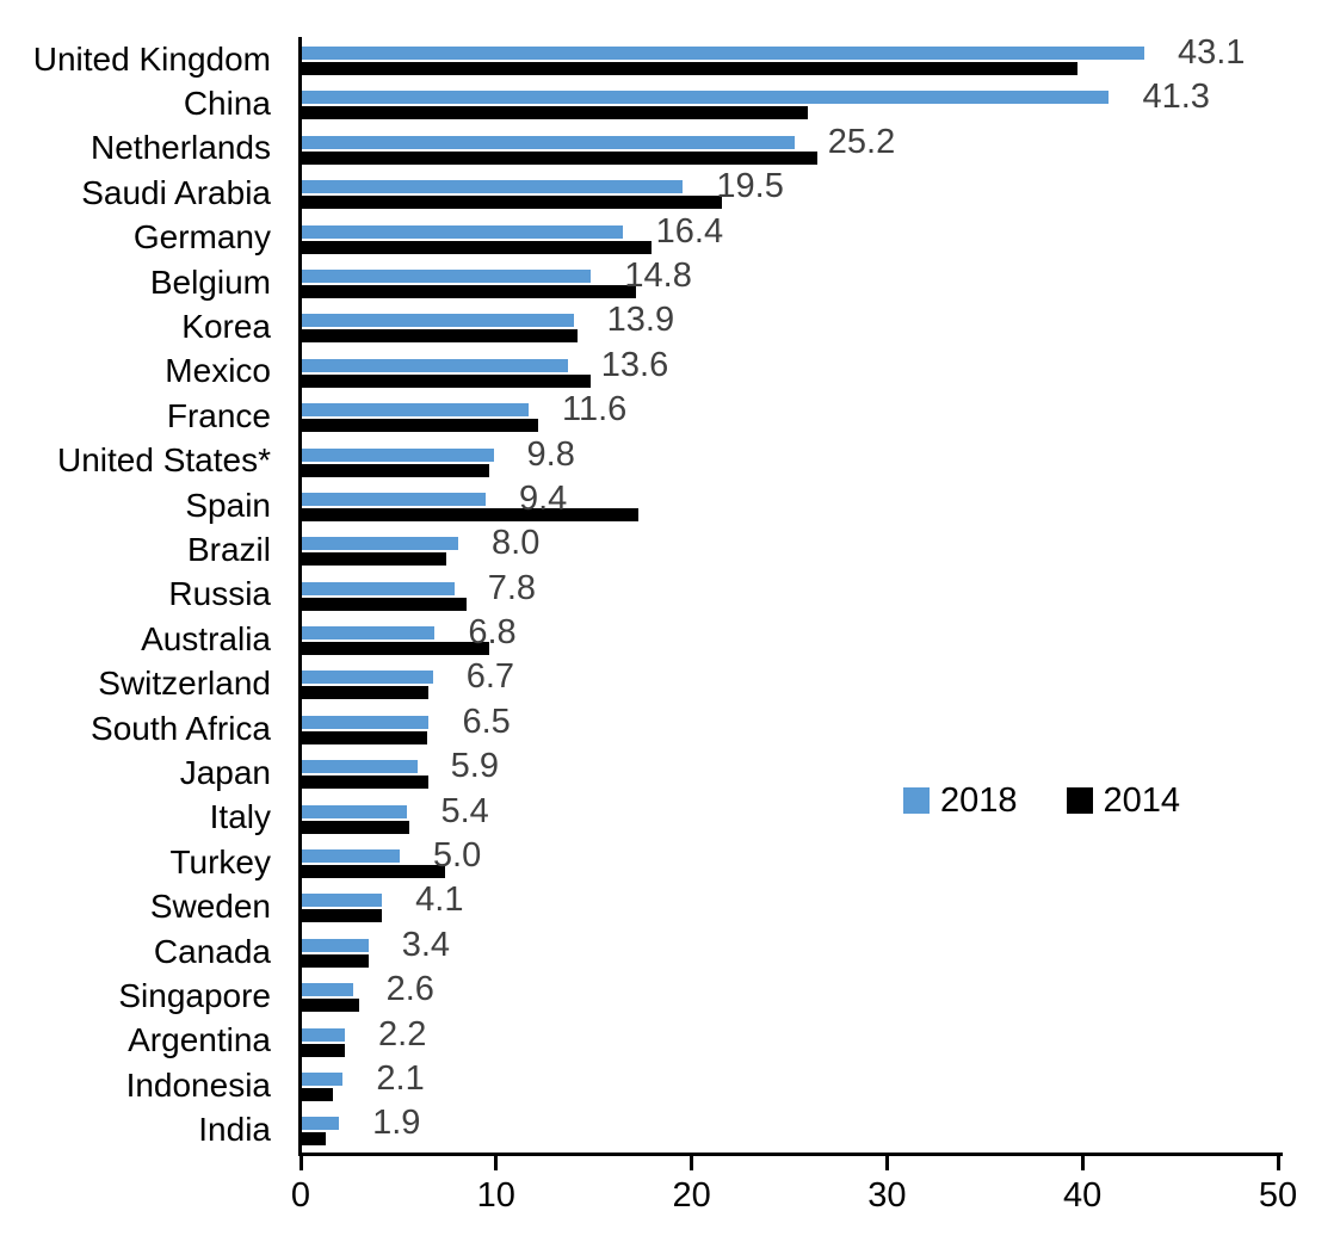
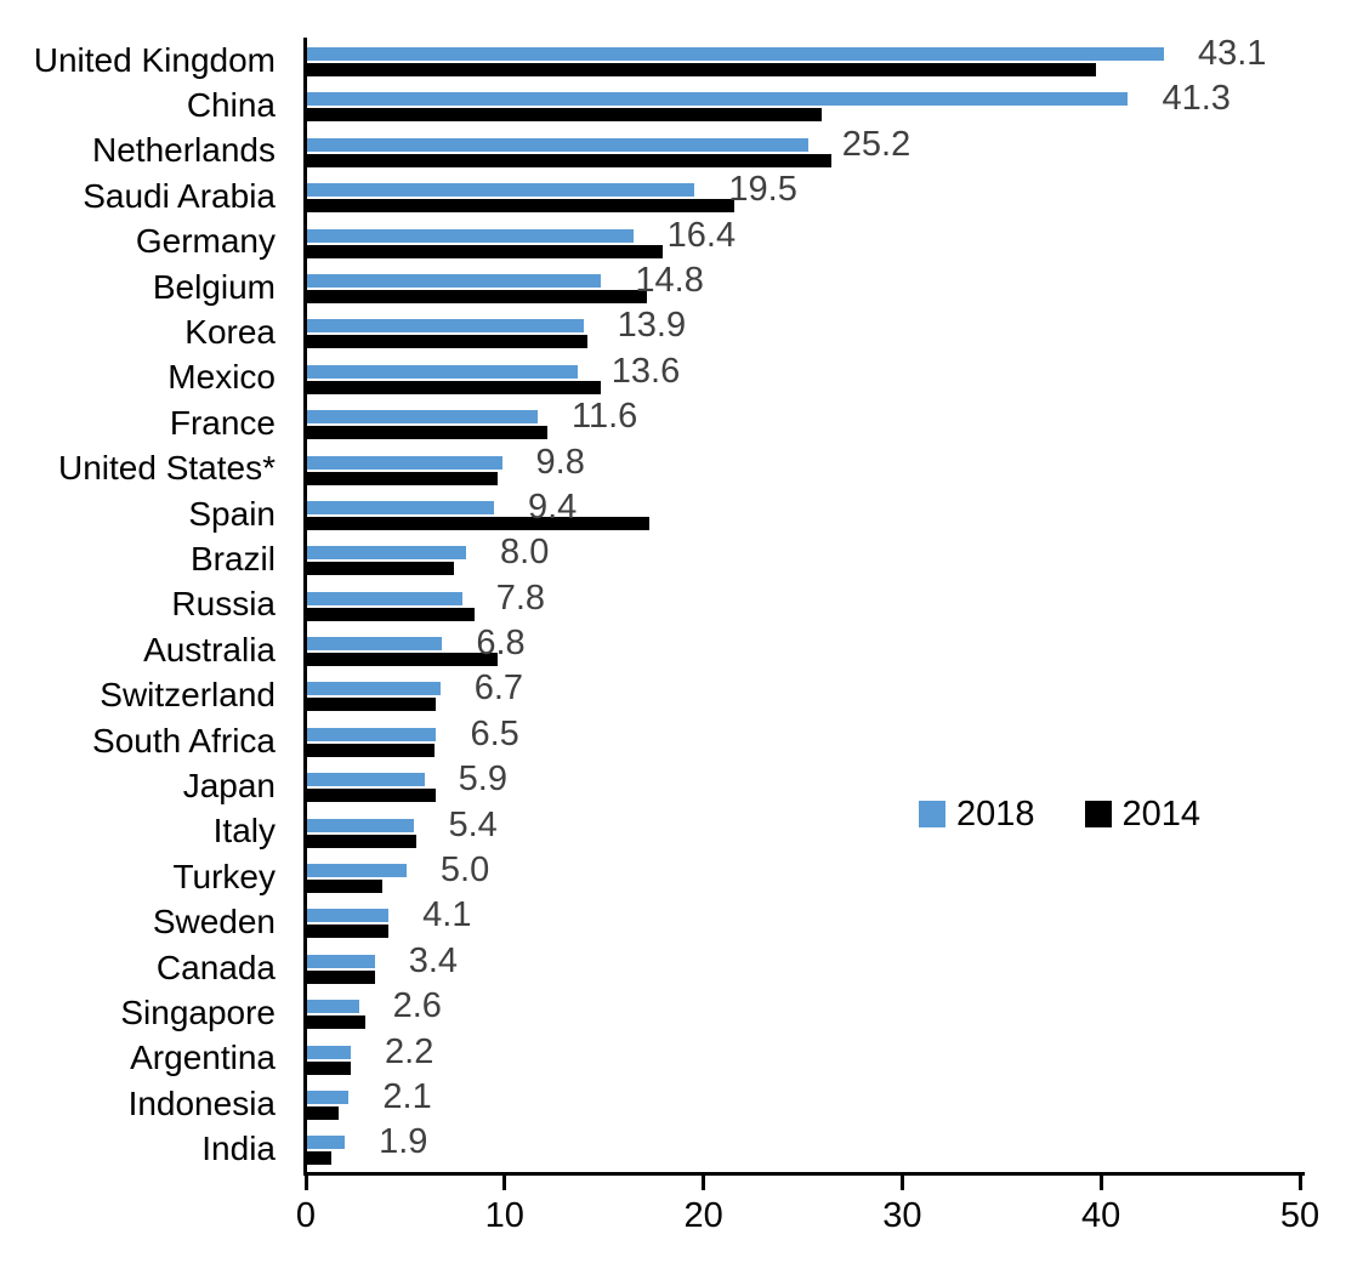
2014/Turkey: 7.3 -> 3.8
